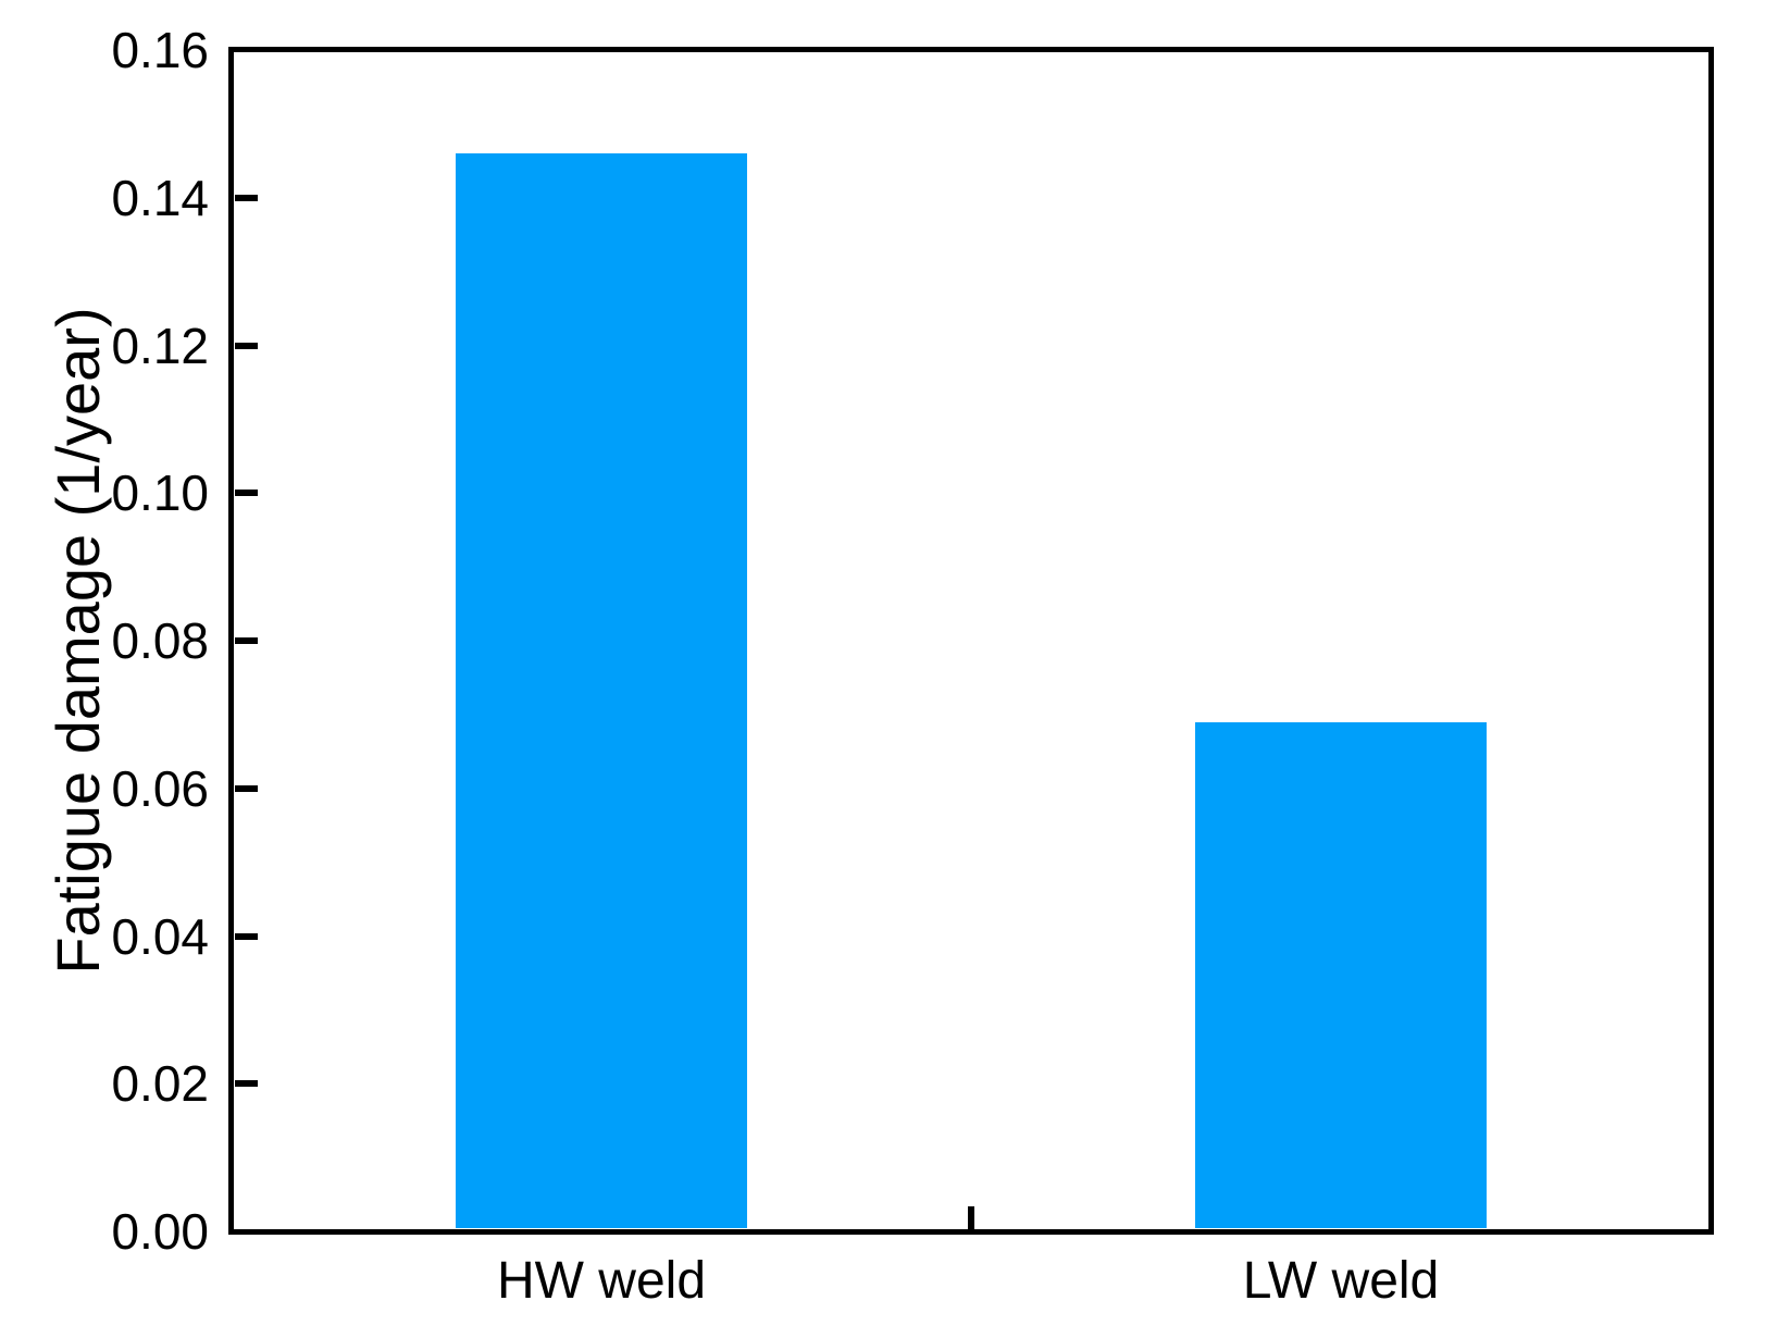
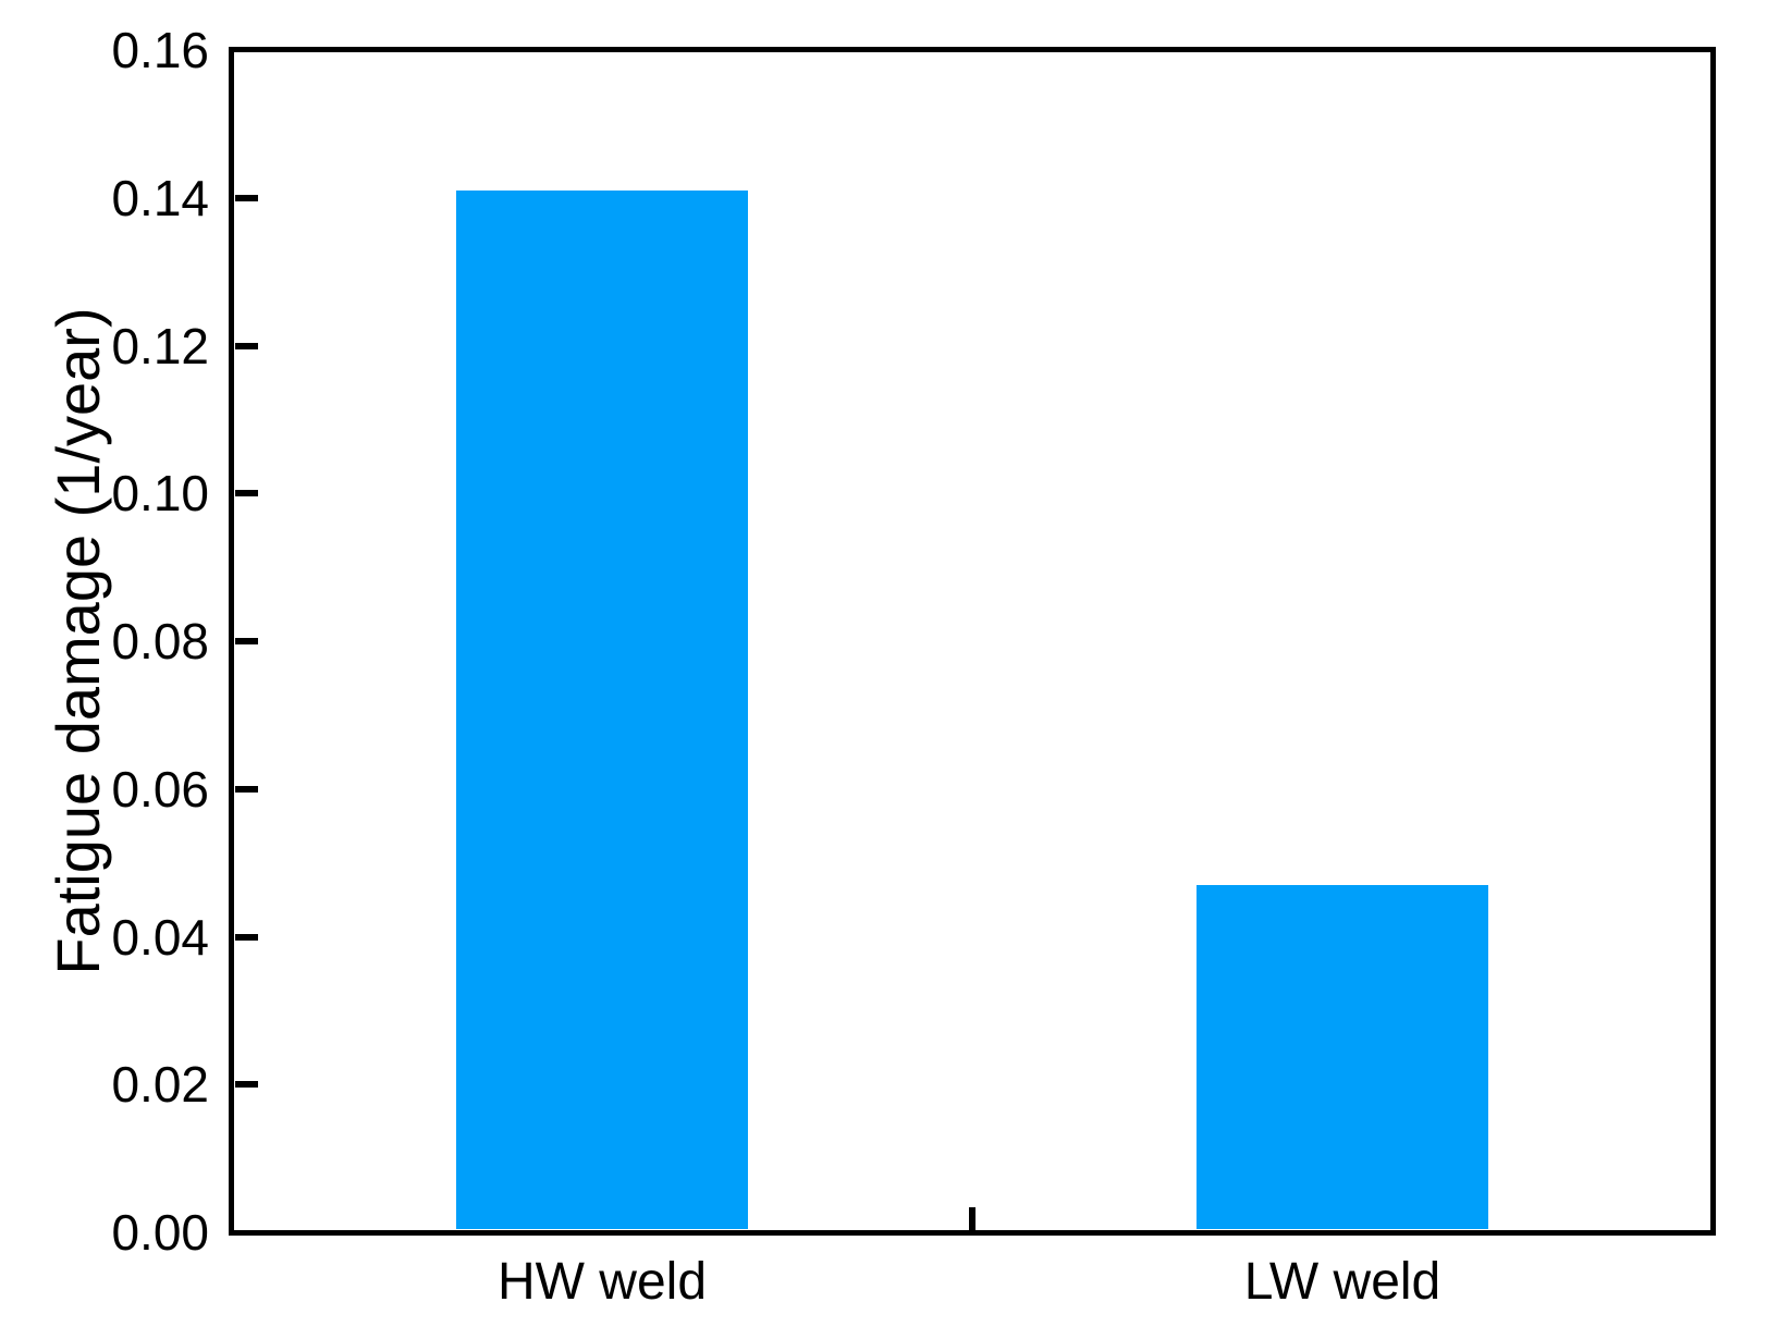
HW weld: 0.146 -> 0.141
LW weld: 0.069 -> 0.047
